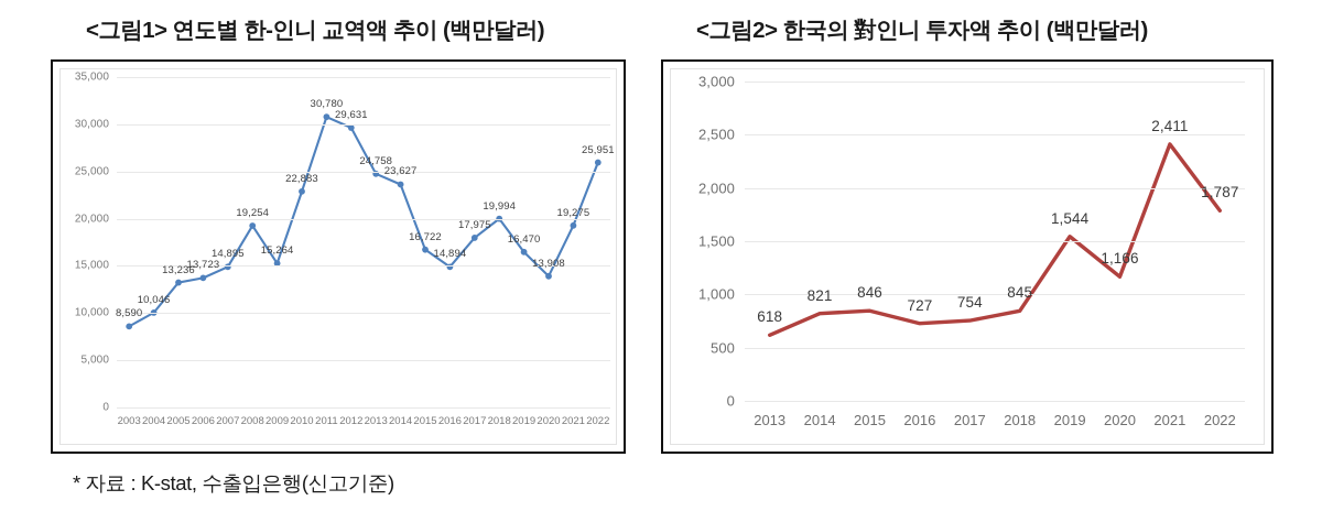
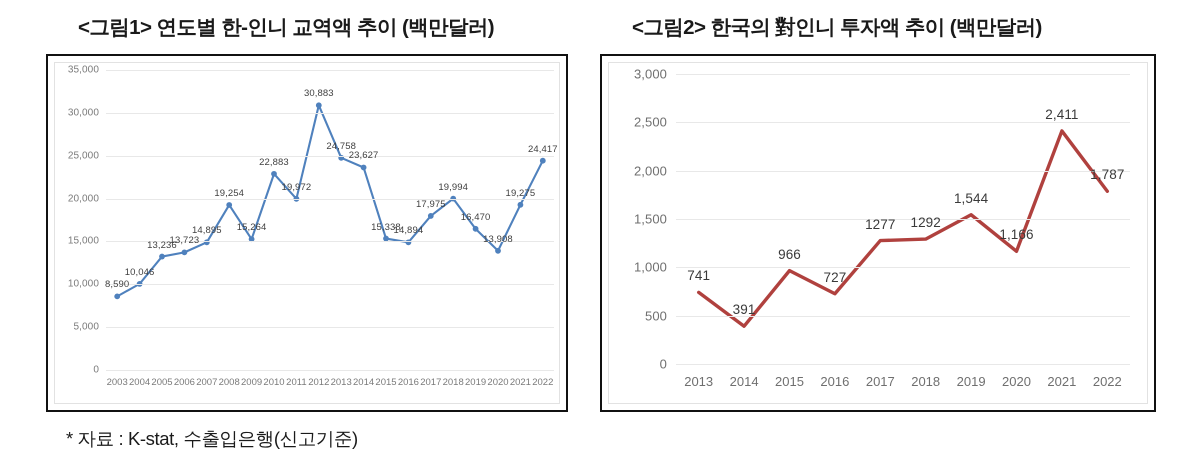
<그림1> 연도별 한-인니 교역액 추이 (백만달러)/2011: 30,780 -> 19,972
<그림1> 연도별 한-인니 교역액 추이 (백만달러)/2012: 29,631 -> 30,883
<그림1> 연도별 한-인니 교역액 추이 (백만달러)/2015: 16,722 -> 15,338
<그림1> 연도별 한-인니 교역액 추이 (백만달러)/2022: 25,951 -> 24,417
<그림2> 한국의 對인니 투자액 추이 (백만달러)/2013: 618 -> 741
<그림2> 한국의 對인니 투자액 추이 (백만달러)/2014: 821 -> 391
<그림2> 한국의 對인니 투자액 추이 (백만달러)/2015: 846 -> 966
<그림2> 한국의 對인니 투자액 추이 (백만달러)/2017: 754 -> 1277
<그림2> 한국의 對인니 투자액 추이 (백만달러)/2018: 845 -> 1292
